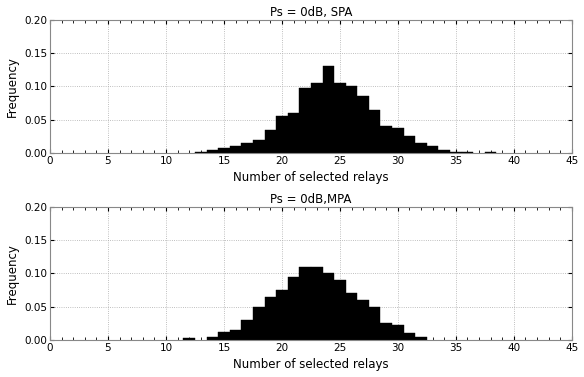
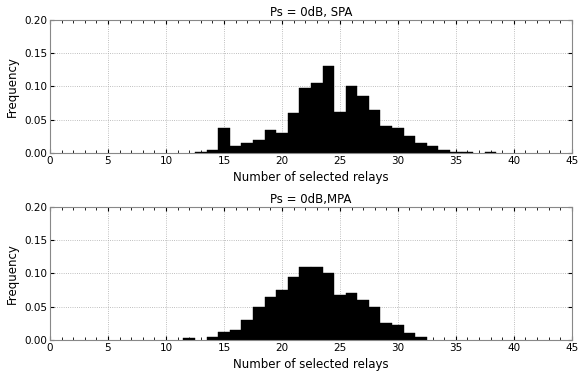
Ps = 0dB, SPA/15: 0.008 -> 0.038
Ps = 0dB, SPA/20: 0.055 -> 0.030
Ps = 0dB, SPA/25: 0.105 -> 0.062
Ps = 0dB,MPA/25: 0.090 -> 0.068
